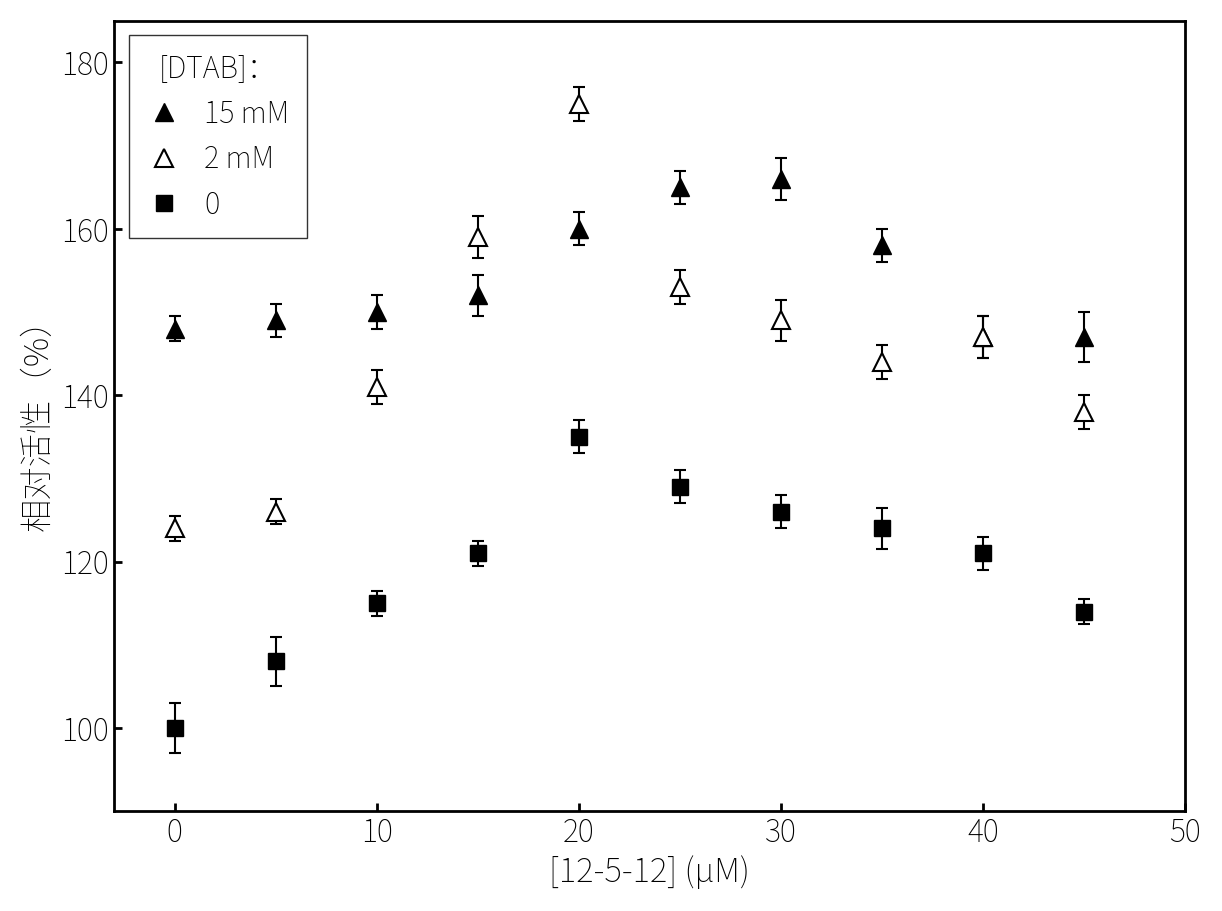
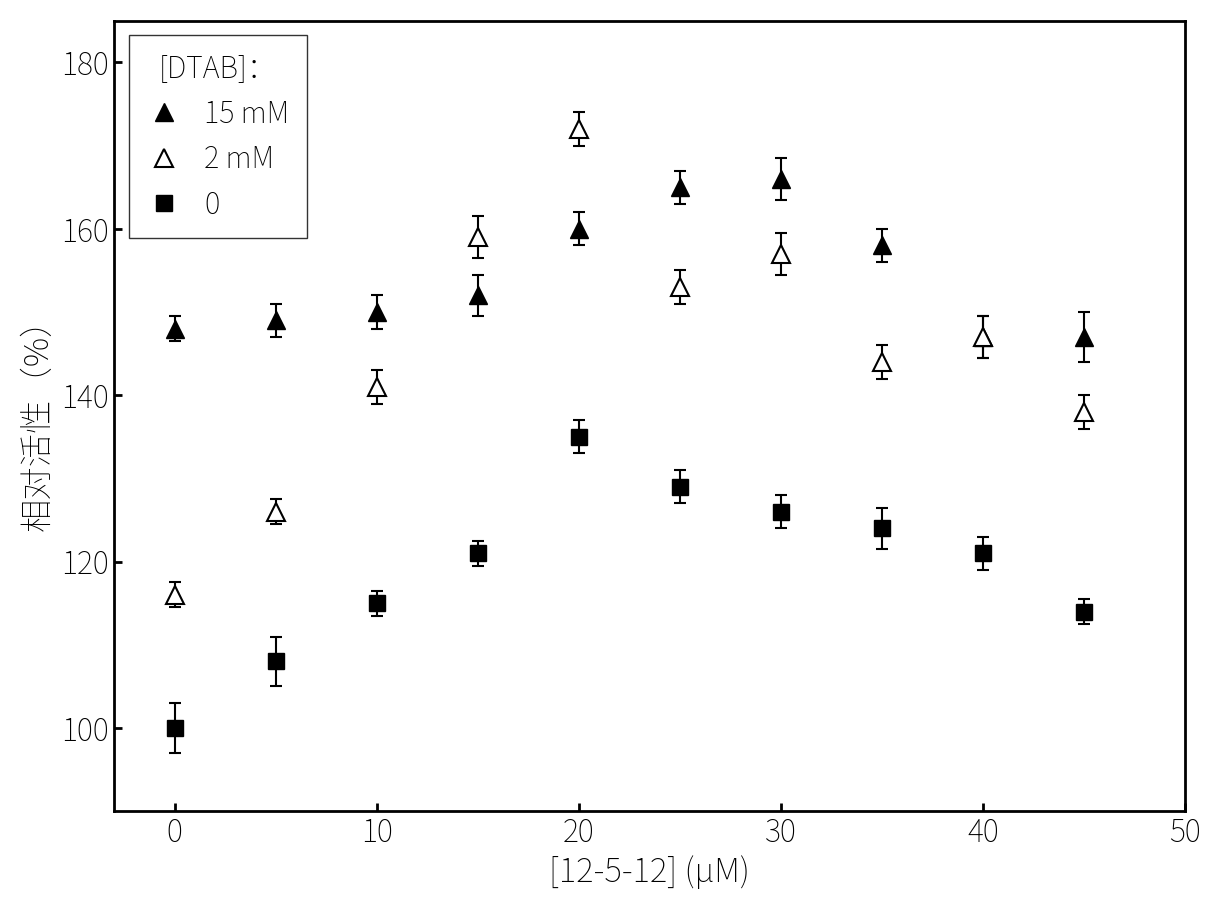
2 mM/0: 124 -> 116
2 mM/20: 175 -> 172
2 mM/30: 149 -> 157
